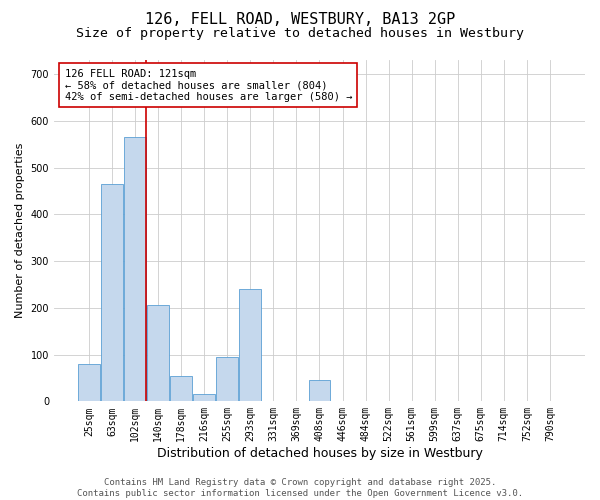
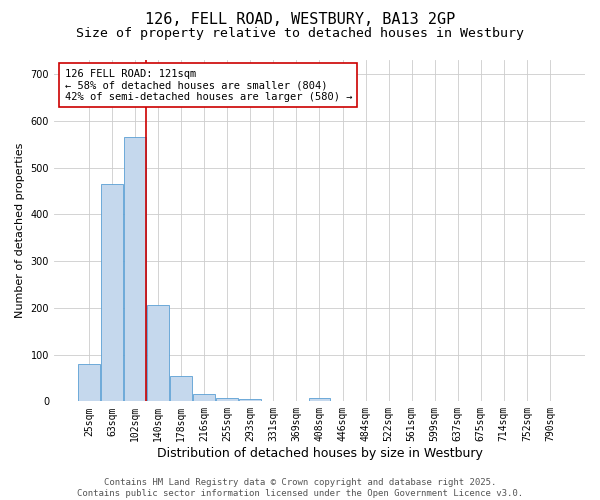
255sqm: 95 -> 8
293sqm: 240 -> 5
408sqm: 45 -> 7
